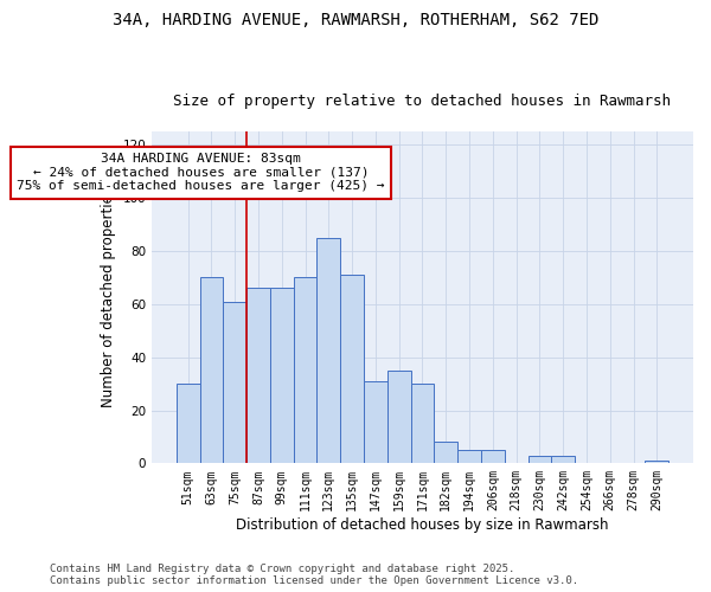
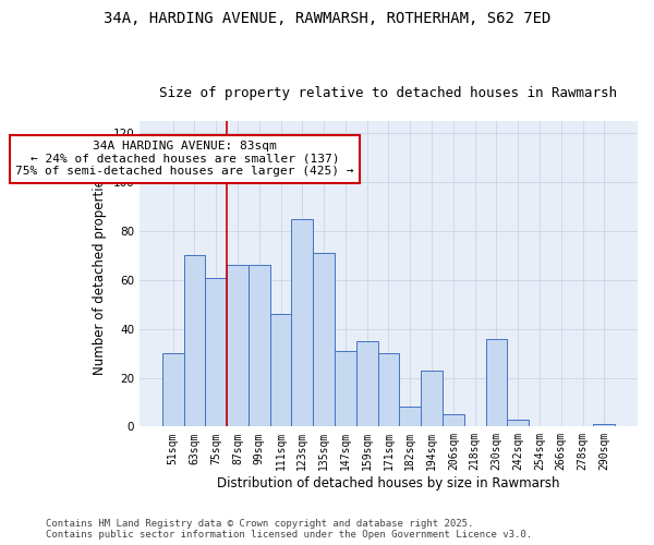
111sqm: 70 -> 46
194sqm: 5 -> 23
230sqm: 3 -> 36
